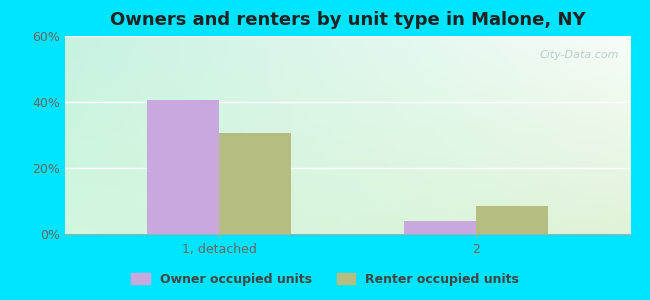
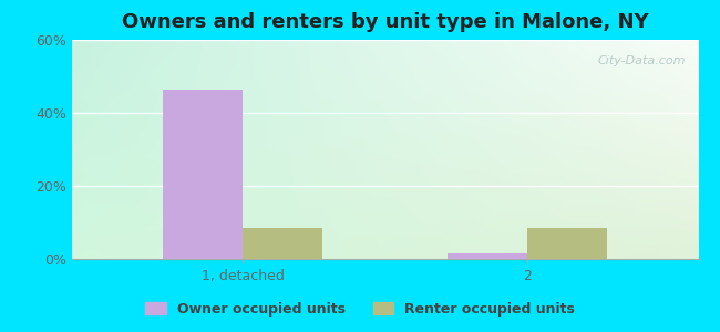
Owner occupied units/1, detached: 40.5% -> 46.5%
Renter occupied units/1, detached: 30.5% -> 8.5%
Owner occupied units/2: 4.0% -> 1.5%
